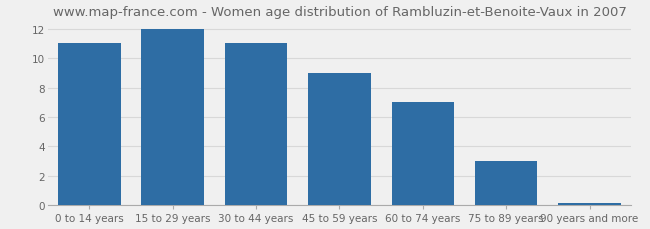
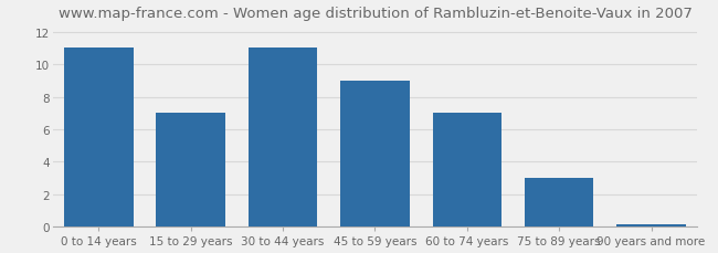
15 to 29 years: 12.0 -> 7.0
